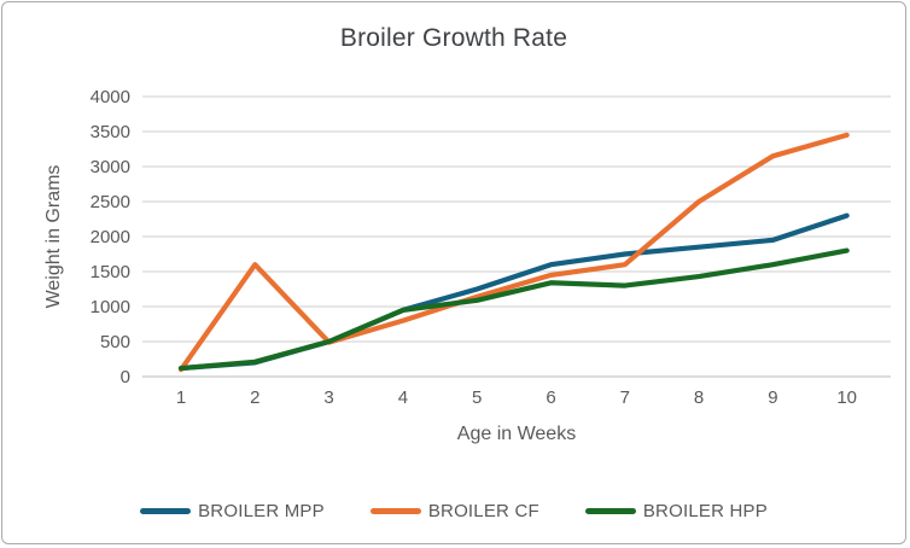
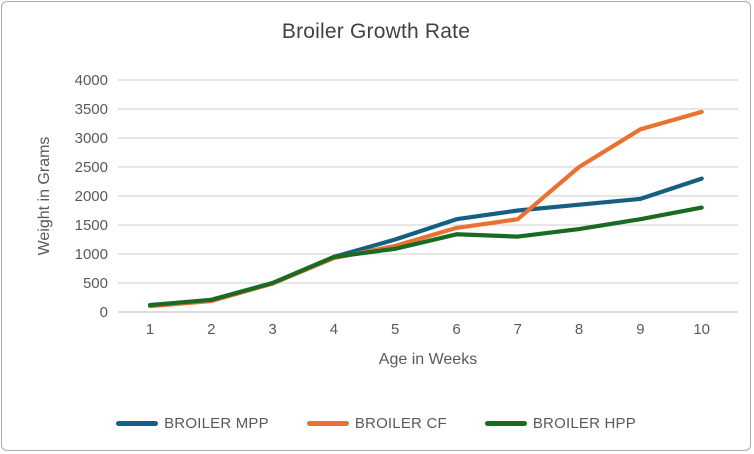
BROILER CF/2: 1600 -> 200
BROILER CF/4: 800 -> 900
